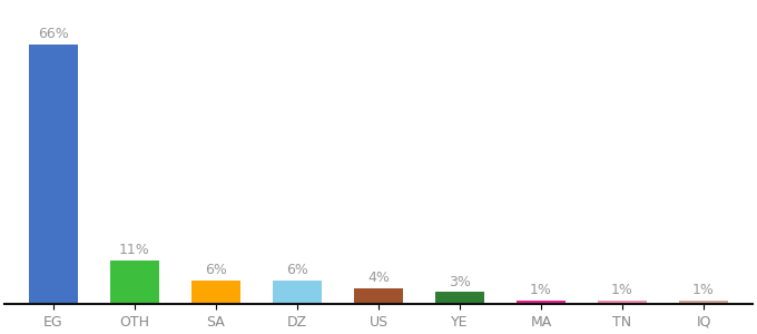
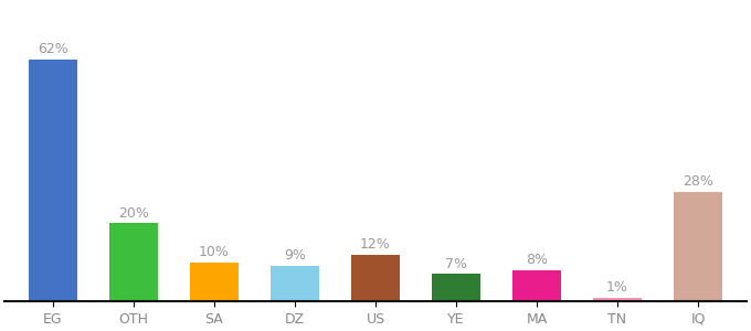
EG: 66% -> 62%
OTH: 11% -> 20%
SA: 6% -> 10%
DZ: 6% -> 9%
US: 4% -> 12%
YE: 3% -> 7%
MA: 1% -> 8%
IQ: 1% -> 28%
